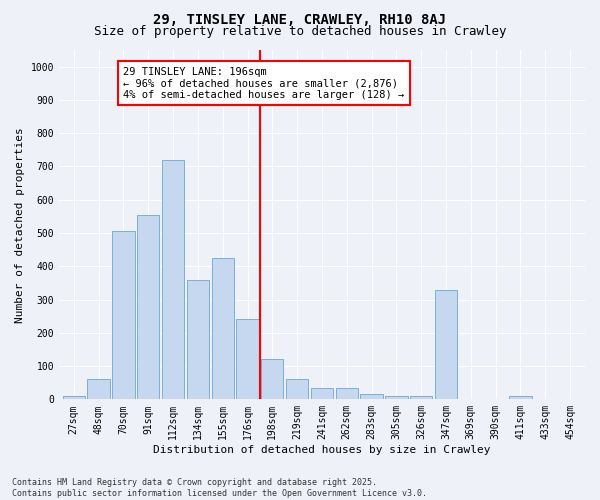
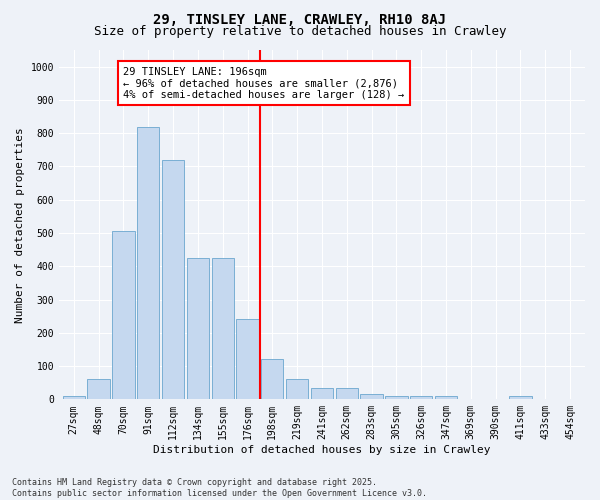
91sqm: 555 -> 820
134sqm: 360 -> 425
347sqm: 330 -> 10
